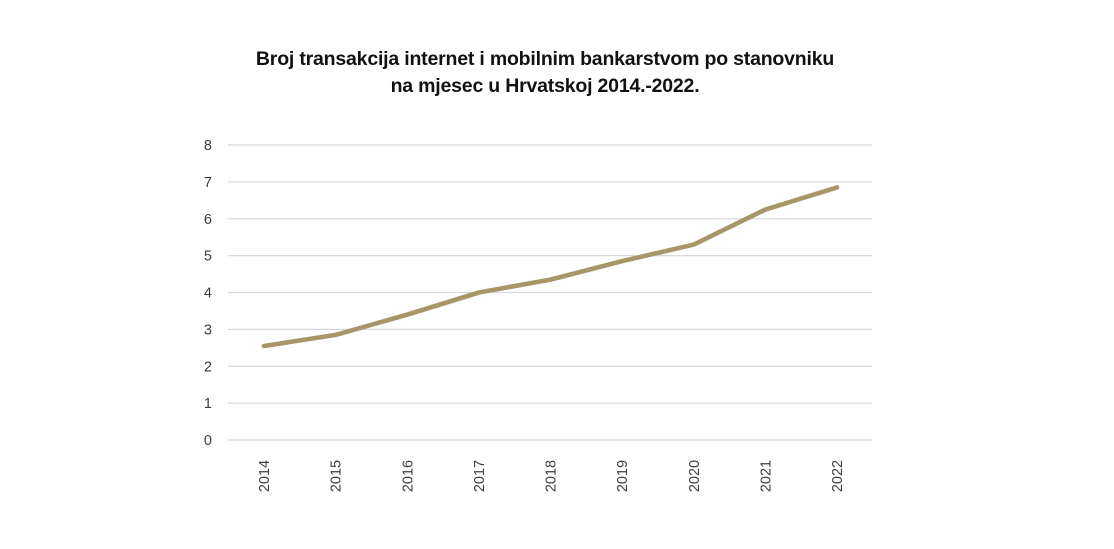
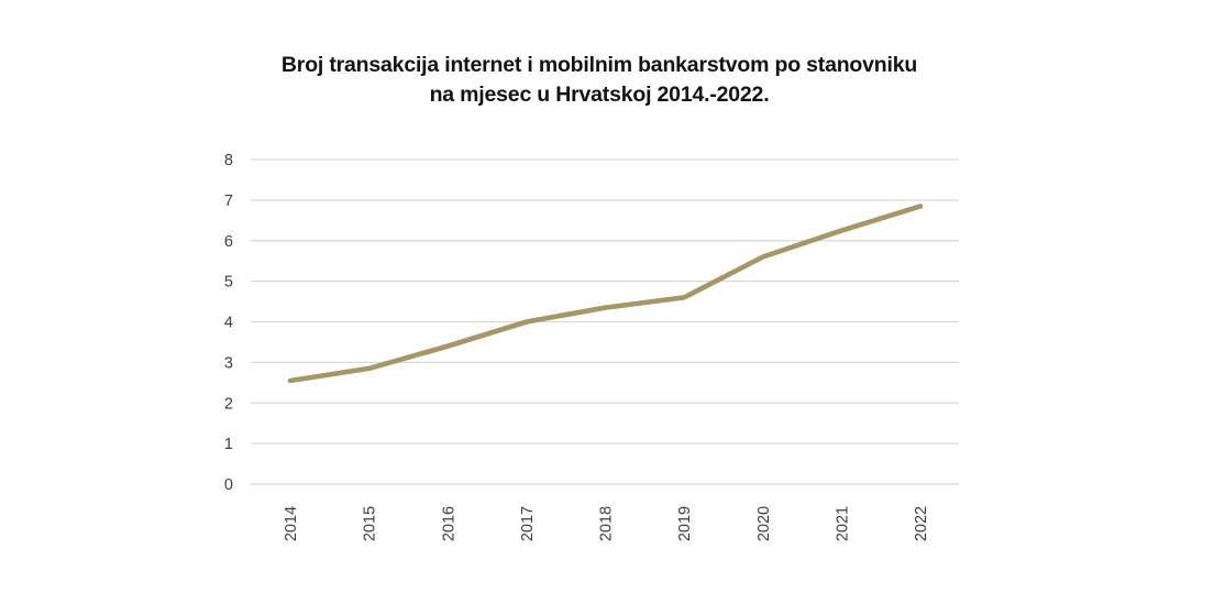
2019: 4.8 -> 4.6
2020: 5.3 -> 5.6
